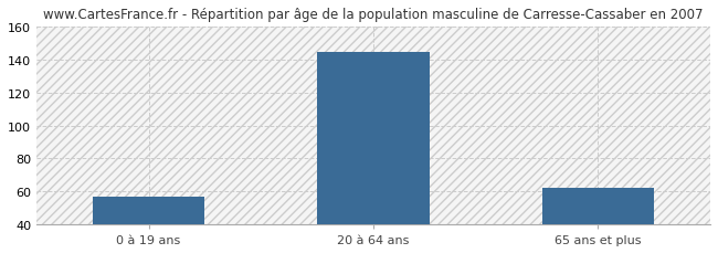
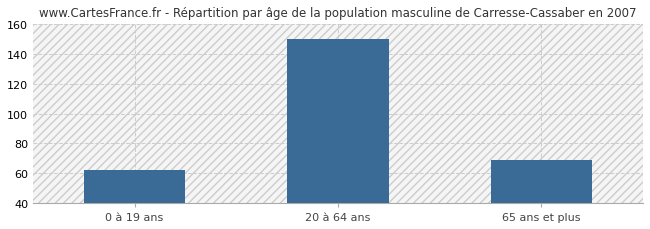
0 à 19 ans: 57 -> 62
20 à 64 ans: 145 -> 150
65 ans et plus: 62 -> 69
